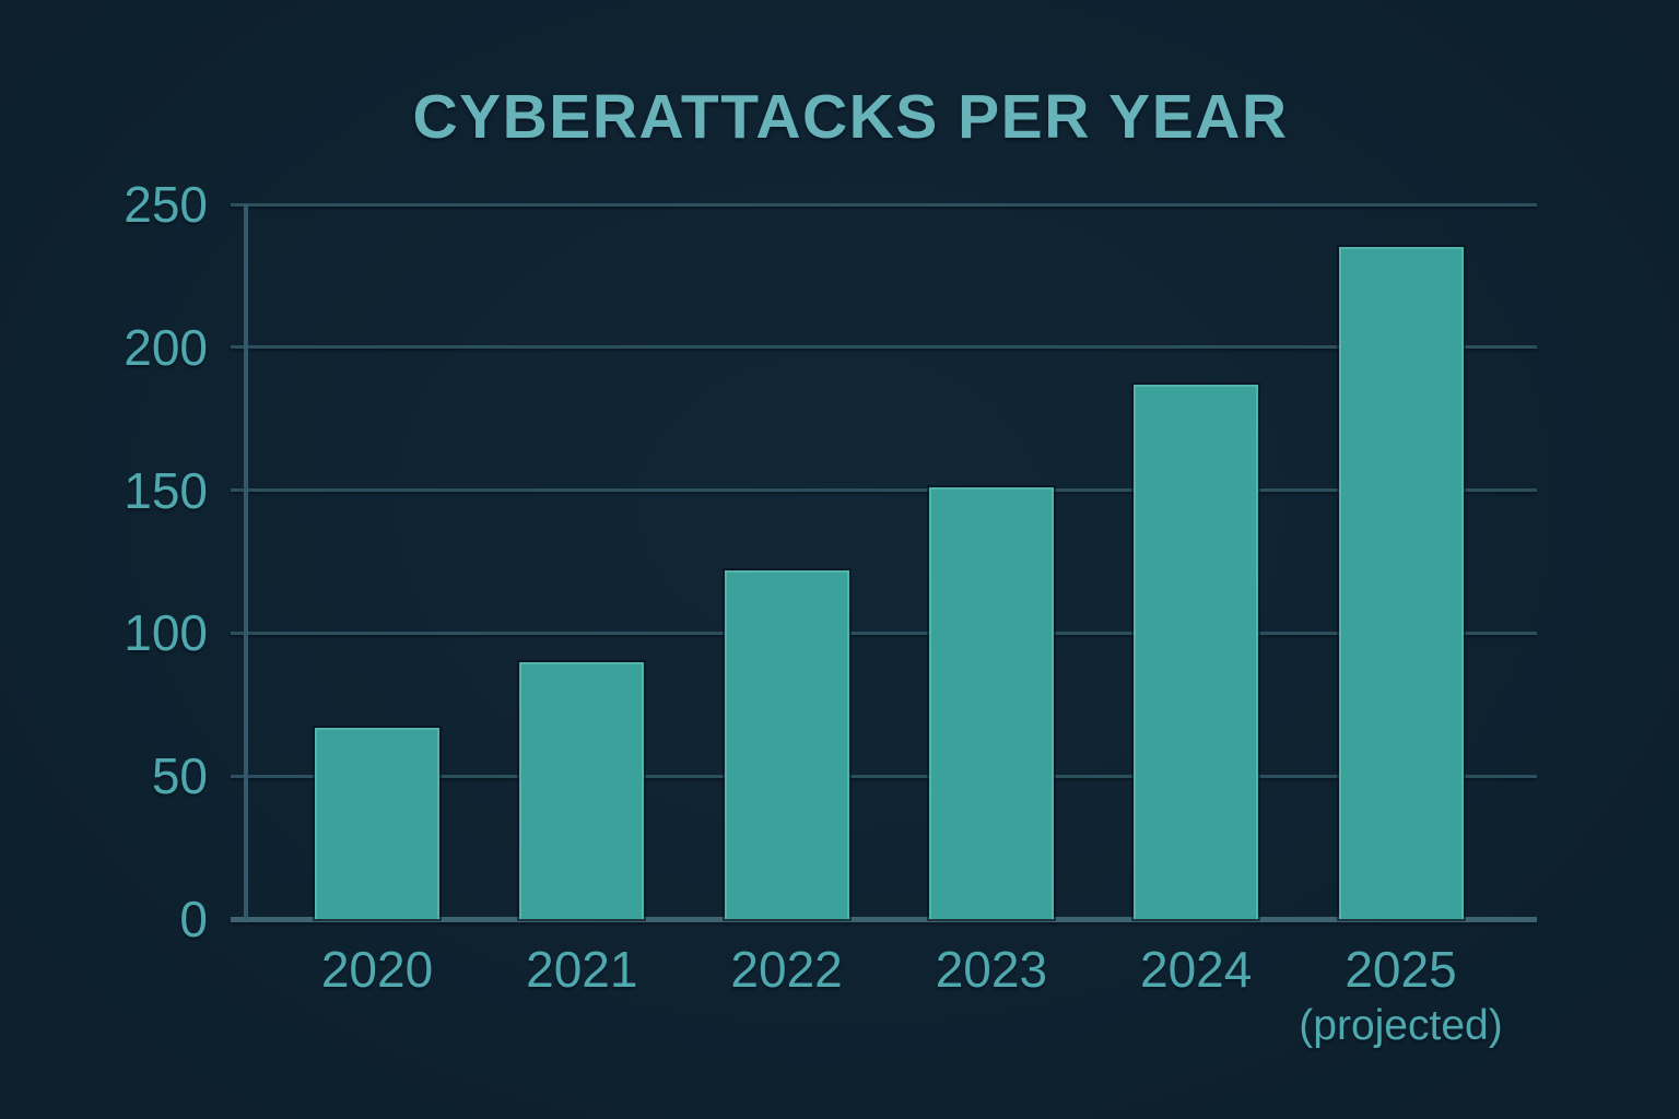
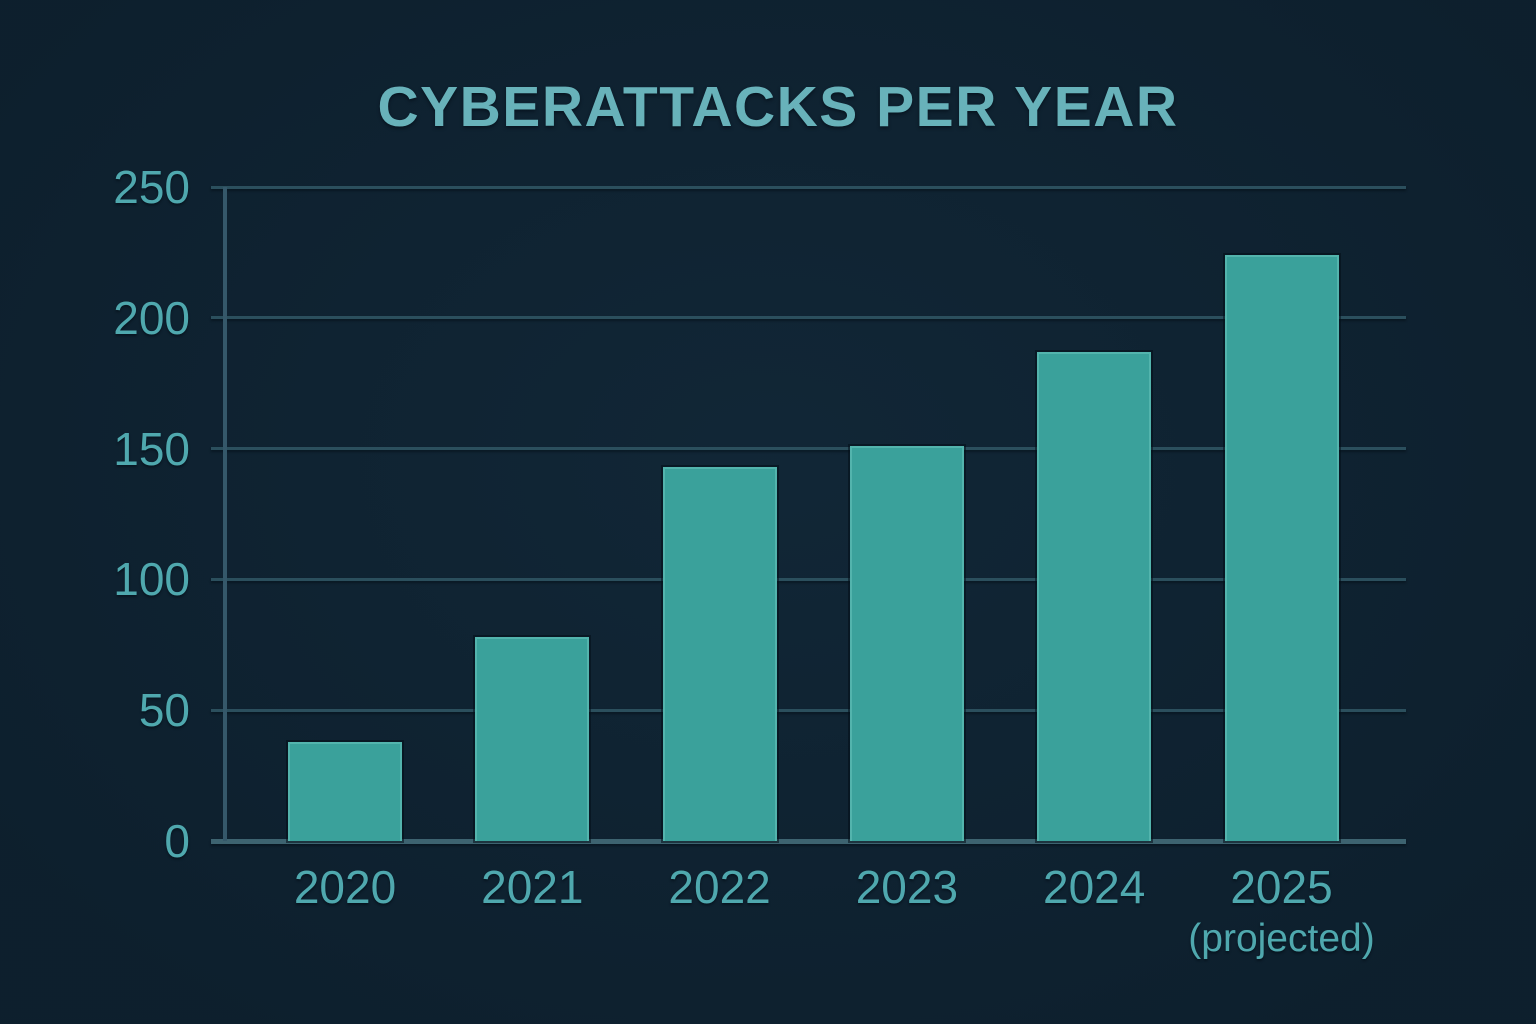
2020: 67 -> 38
2021: 90 -> 78
2022: 122 -> 143
2025: 235 -> 224
